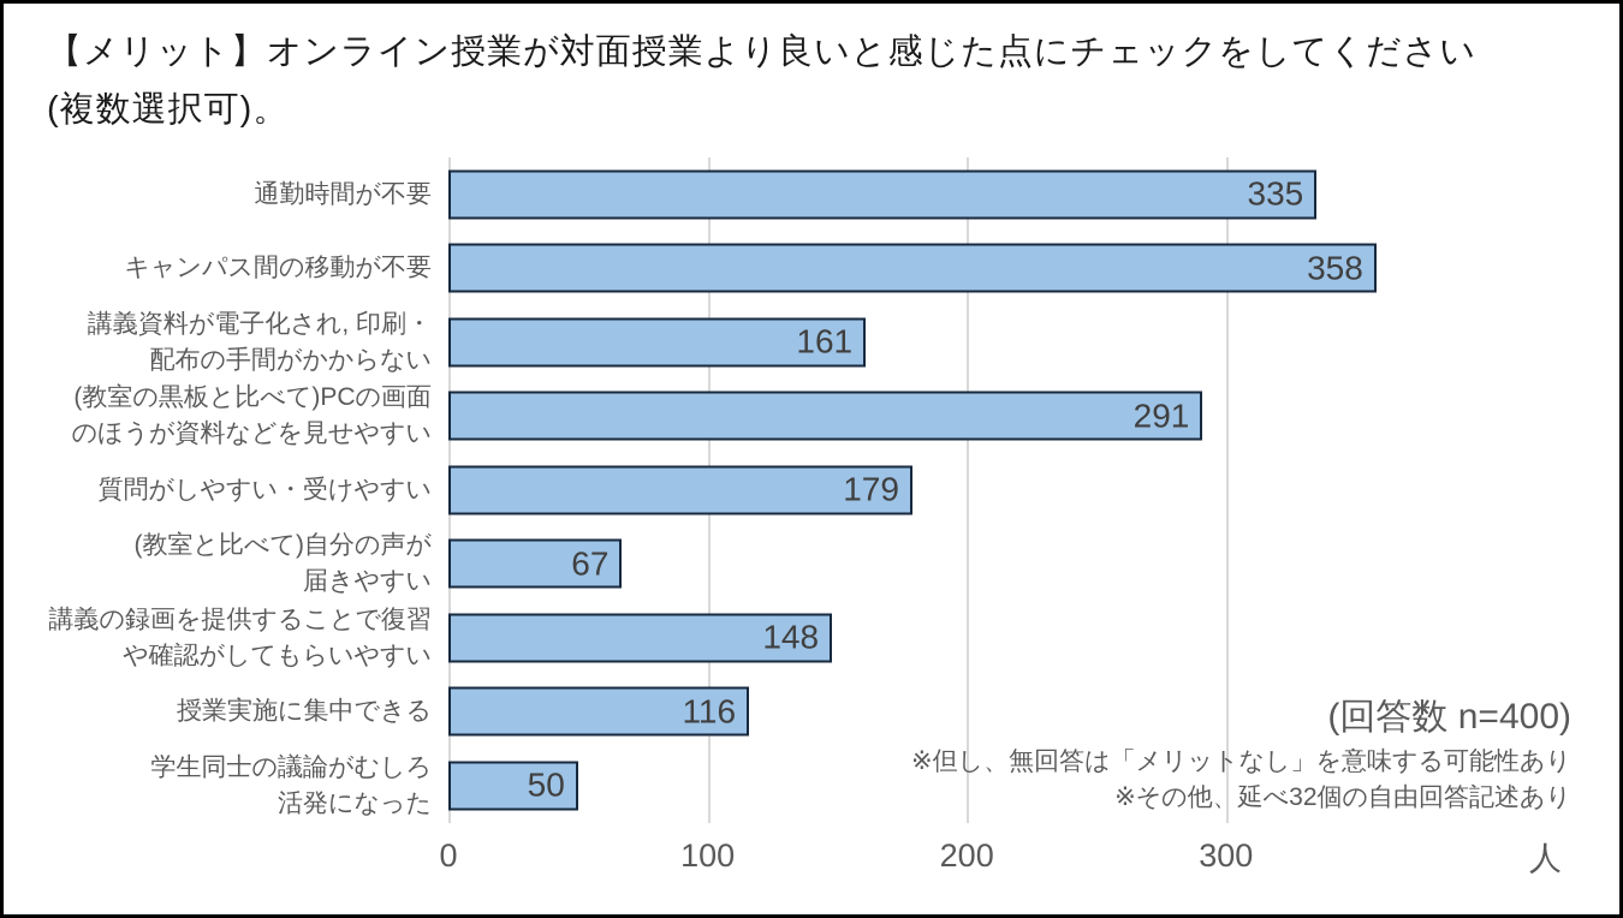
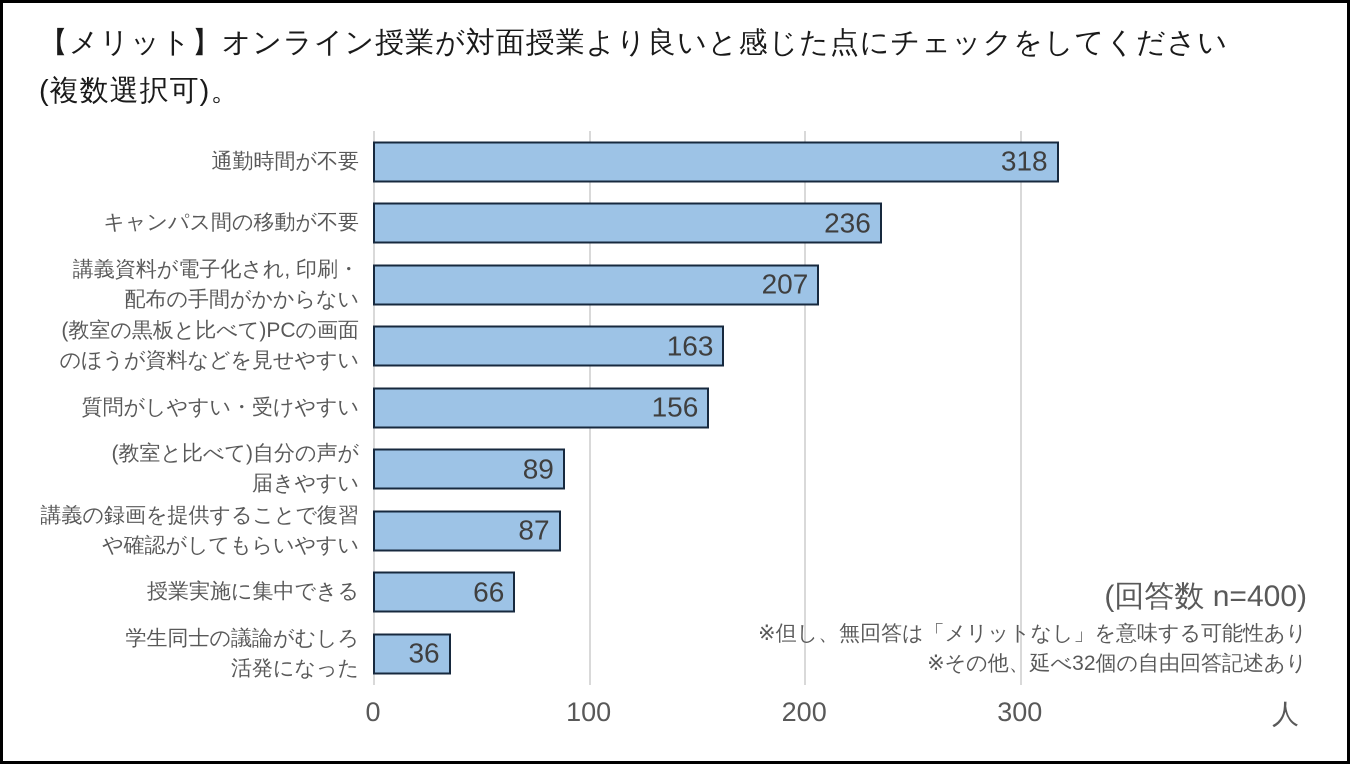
通勤時間が不要: 335 -> 318
キャンパス間の移動が不要: 358 -> 236
講義資料が電子化され, 印刷・配布の手間がかからない: 161 -> 207
(教室の黒板と比べて)PCの画面のほうが資料などを見せやすい: 291 -> 163
質問がしやすい・受けやすい: 179 -> 156
(教室と比べて)自分の声が届きやすい: 67 -> 89
講義の録画を提供することで復習や確認がしてもらいやすい: 148 -> 87
授業実施に集中できる: 116 -> 66
学生同士の議論がむしろ活発になった: 50 -> 36
